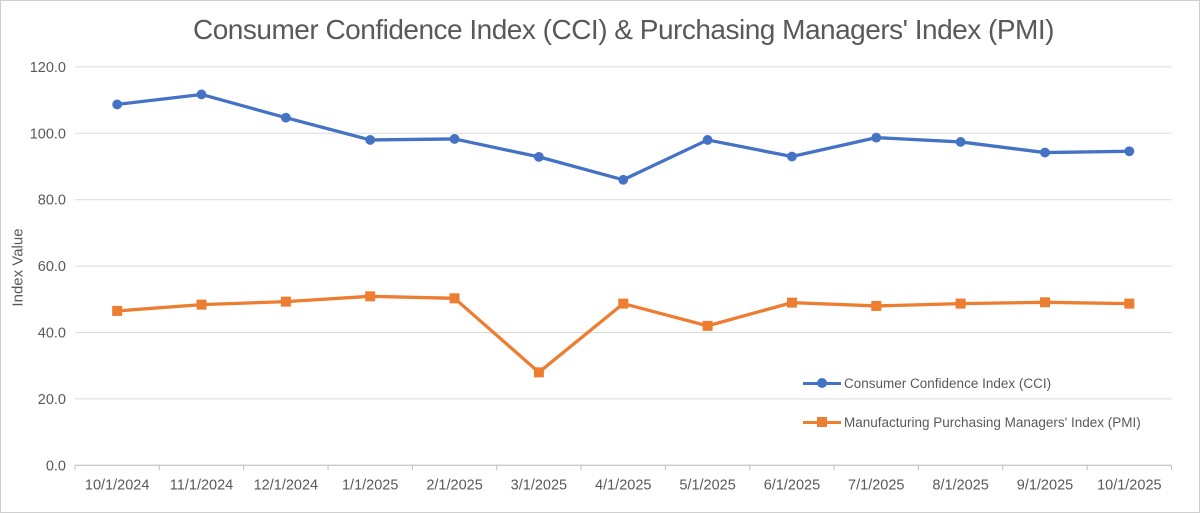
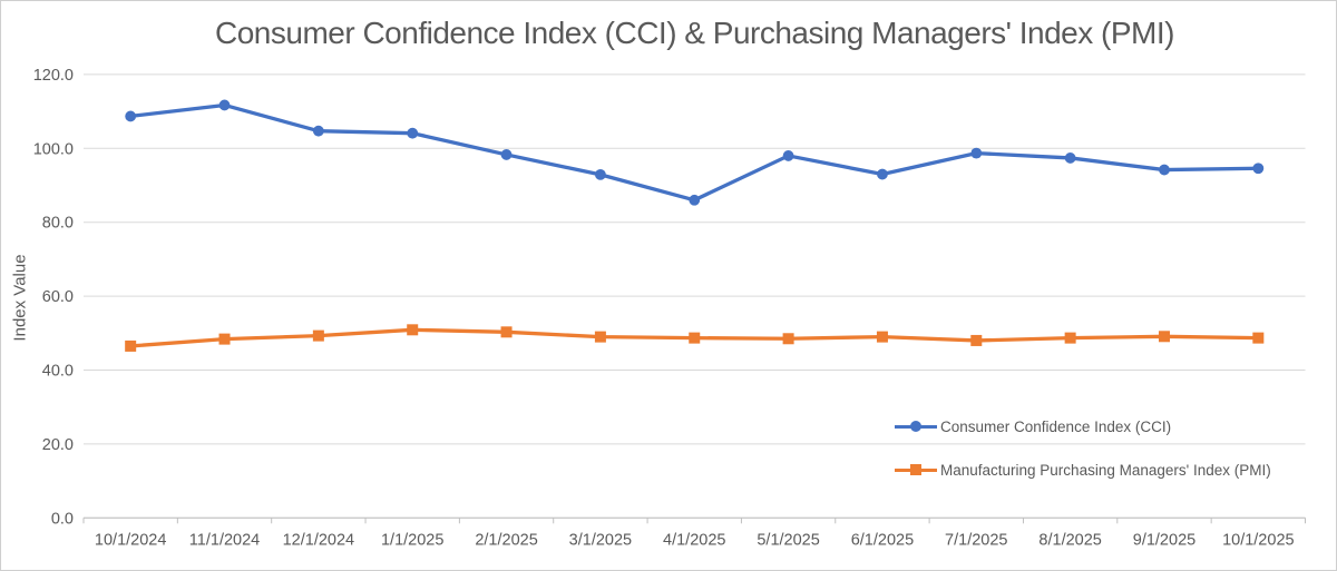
Consumer Confidence Index (CCI)/1/1/2025: 98 -> 104
Manufacturing Purchasing Managers' Index (PMI)/3/1/2025: 28 -> 49
Manufacturing Purchasing Managers' Index (PMI)/5/1/2025: 42 -> 48
